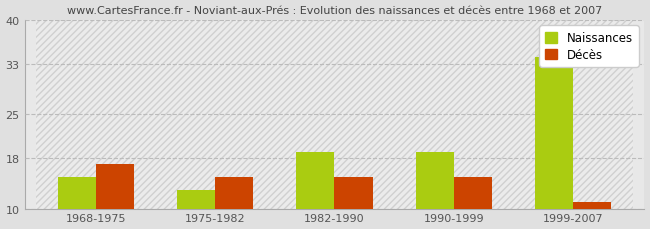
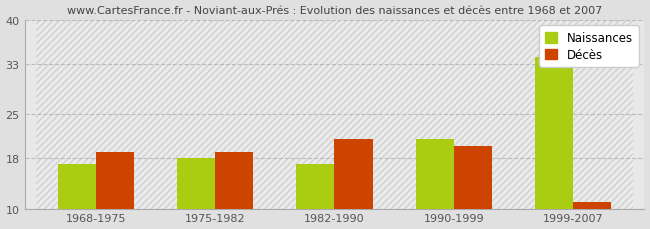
Naissances/1968-1975: 15 -> 17
Décès/1968-1975: 17 -> 19
Naissances/1975-1982: 13 -> 18
Décès/1975-1982: 15 -> 19
Naissances/1982-1990: 19 -> 17
Décès/1982-1990: 15 -> 21
Naissances/1990-1999: 19 -> 21
Décès/1990-1999: 15 -> 20
